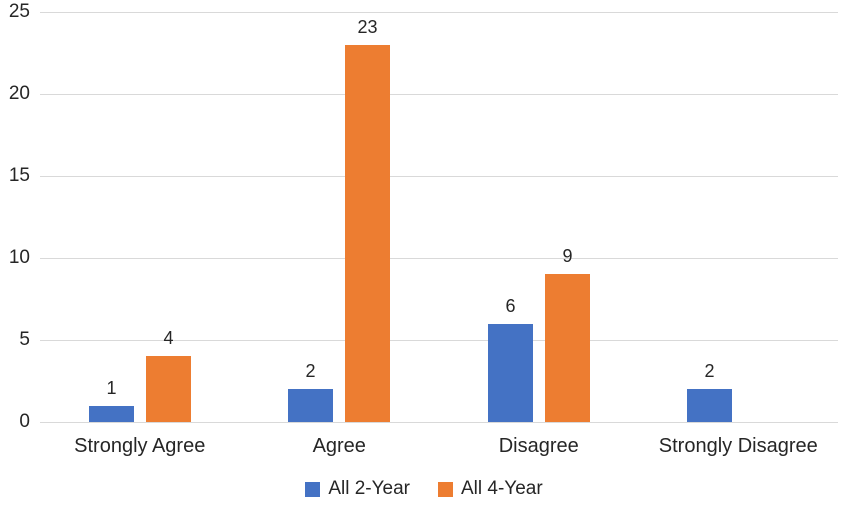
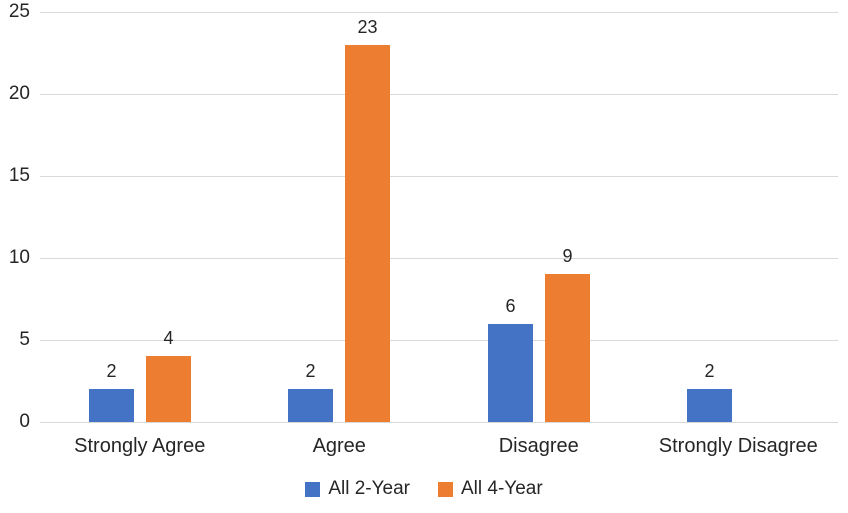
All 2-Year/Strongly Agree: 1 -> 2
